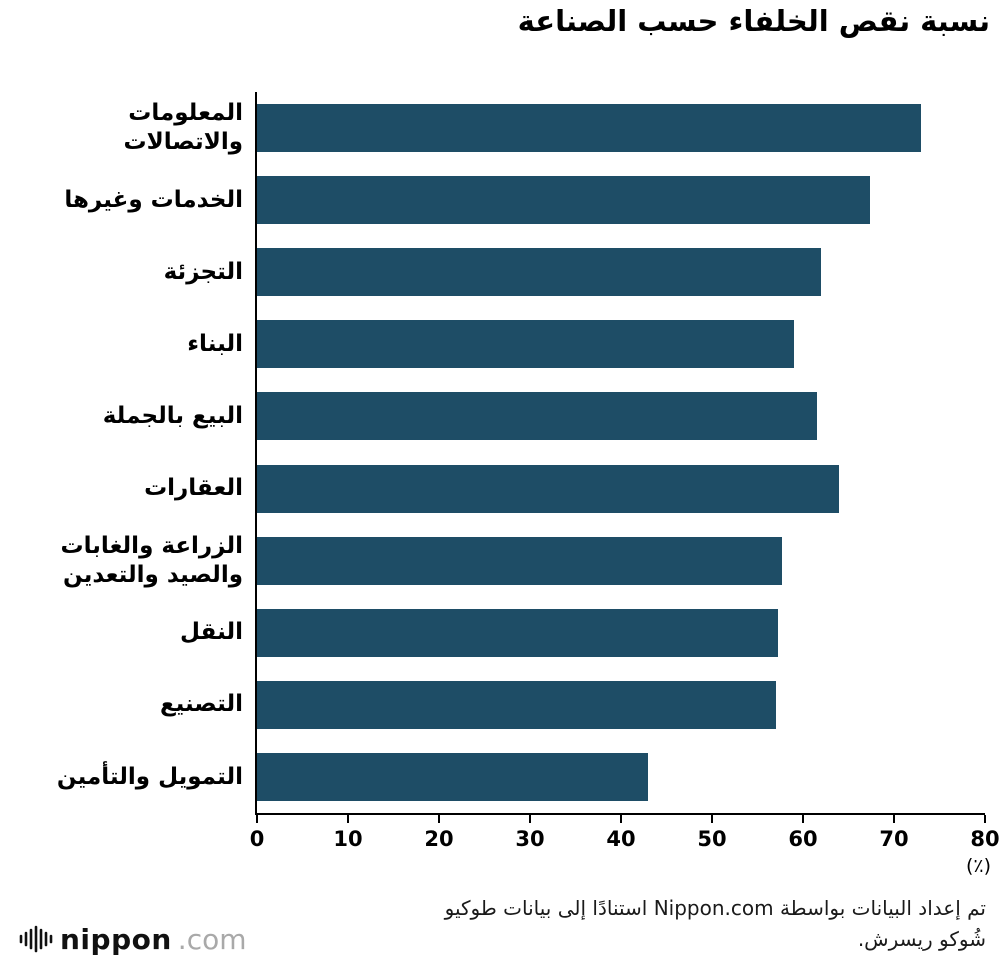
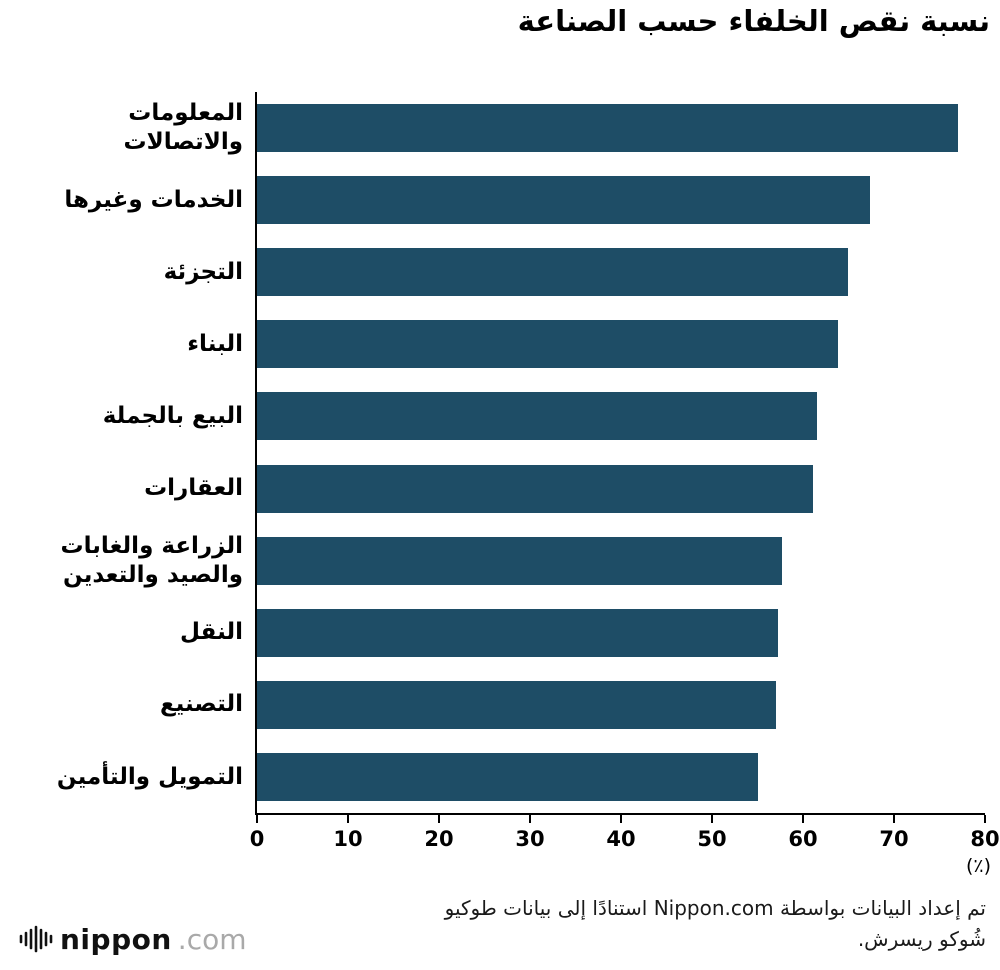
المعلومات والاتصالات: 73 -> 77
التجزئة: 62 -> 65
البناء: 59 -> 64
العقارات: 64 -> 61
التمويل والتأمين: 43 -> 55
